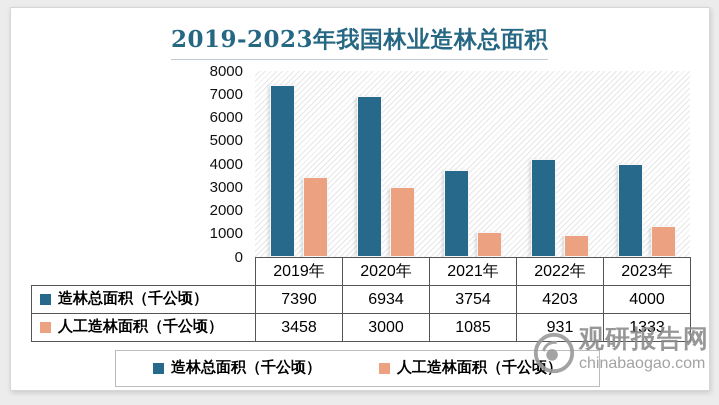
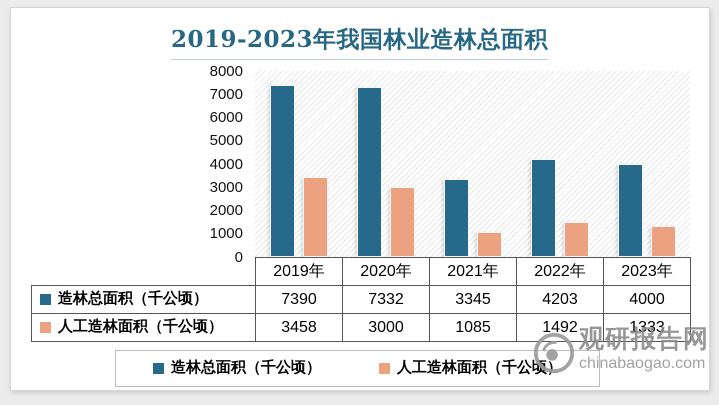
造林总面积（千公顷）/2020年: 6934 -> 7332
造林总面积（千公顷）/2021年: 3754 -> 3345
人工造林面积（千公顷）/2022年: 931 -> 1492
